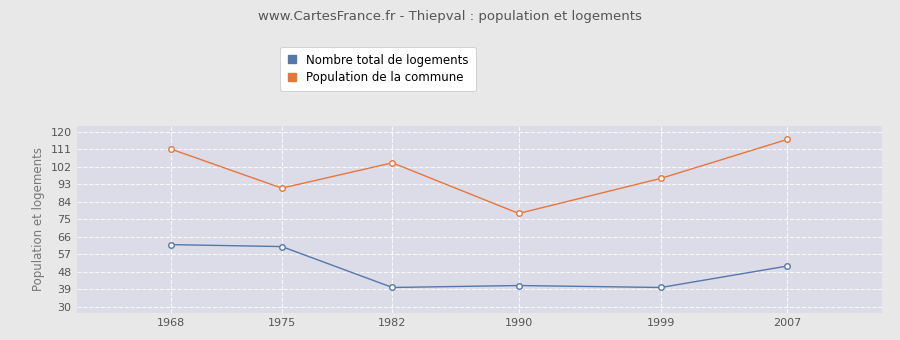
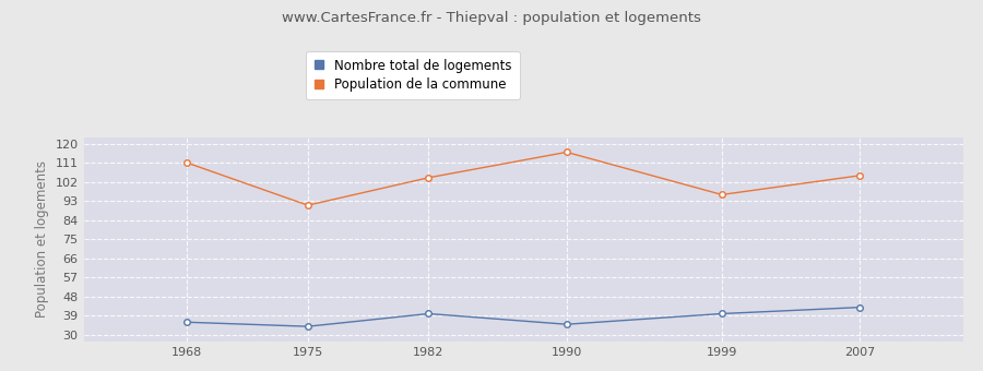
Nombre total de logements/1968: 62 -> 36
Nombre total de logements/1975: 61 -> 34
Nombre total de logements/1990: 41 -> 35
Population de la commune/1990: 78 -> 116
Nombre total de logements/2007: 51 -> 43
Population de la commune/2007: 116 -> 105
